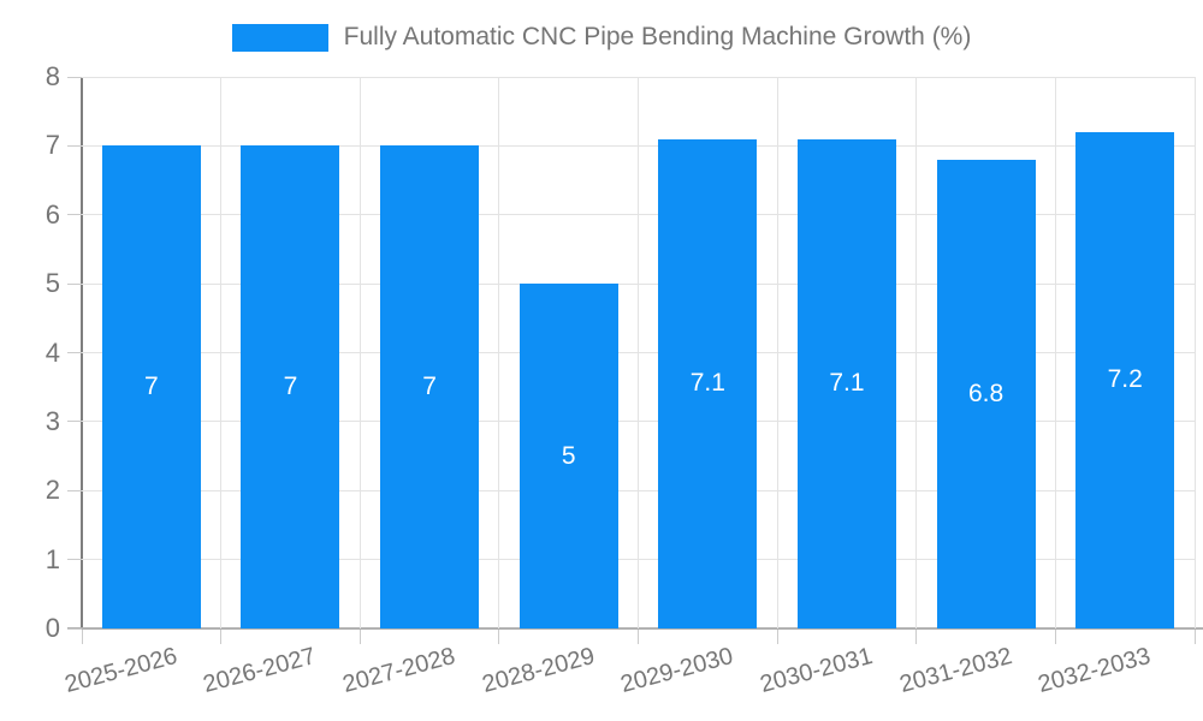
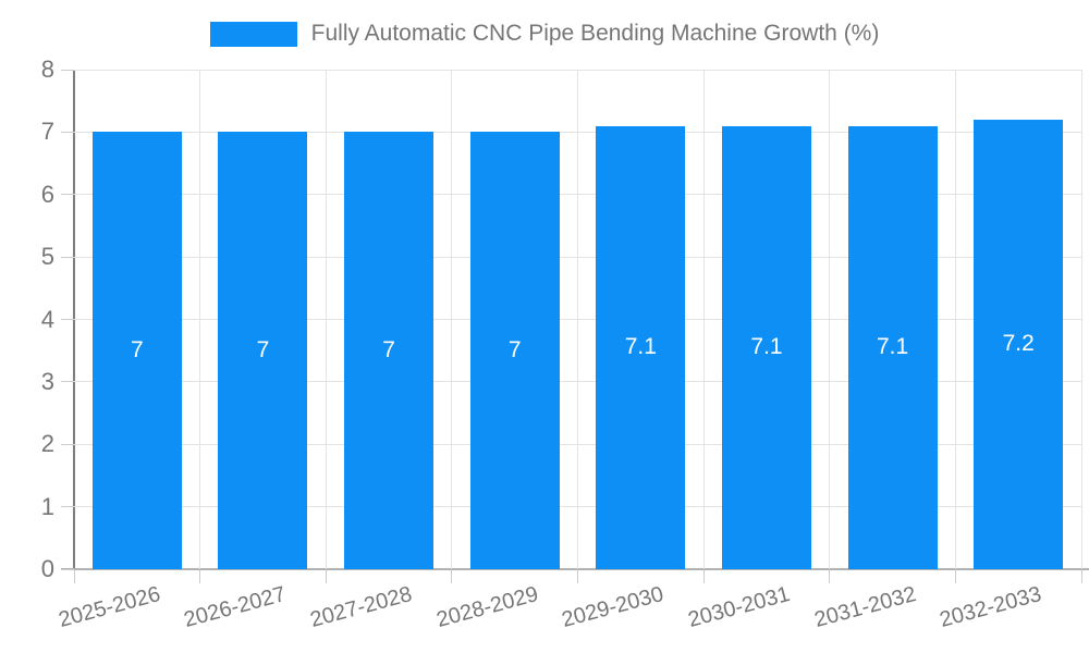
2028-2029: 5 -> 7
2031-2032: 6.8 -> 7.1
